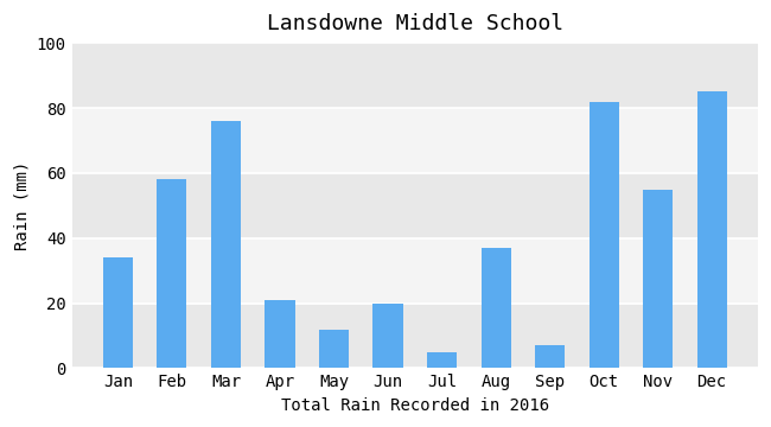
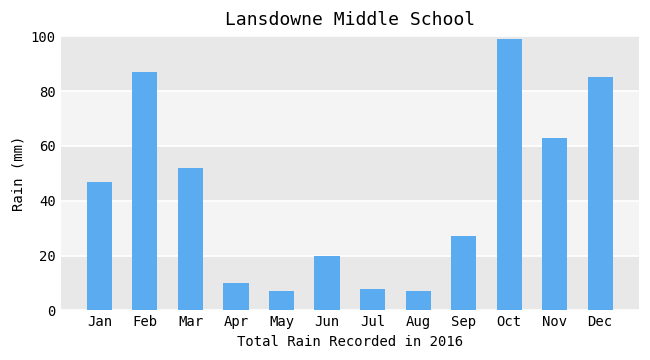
Jan: 34 -> 47
Feb: 58 -> 87
Mar: 76 -> 52
Apr: 21 -> 10
May: 12 -> 7
Jul: 5 -> 8
Aug: 37 -> 7
Sep: 7 -> 27
Oct: 82 -> 99
Nov: 55 -> 63
